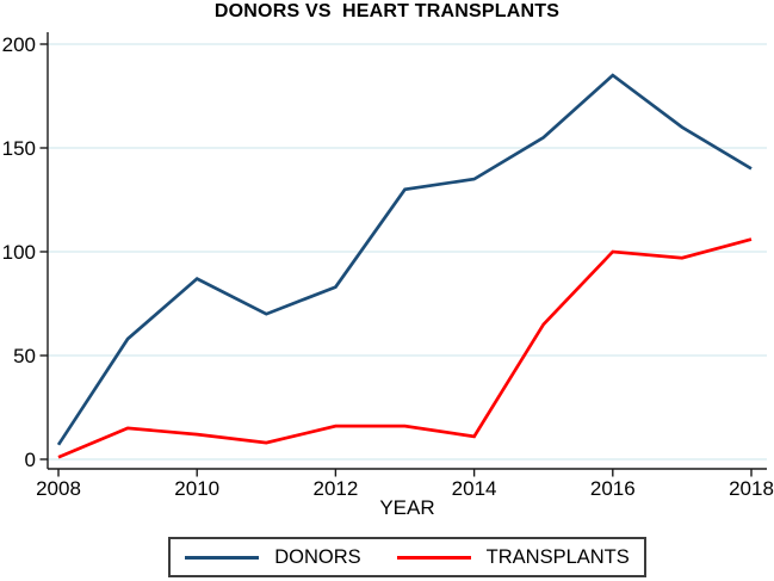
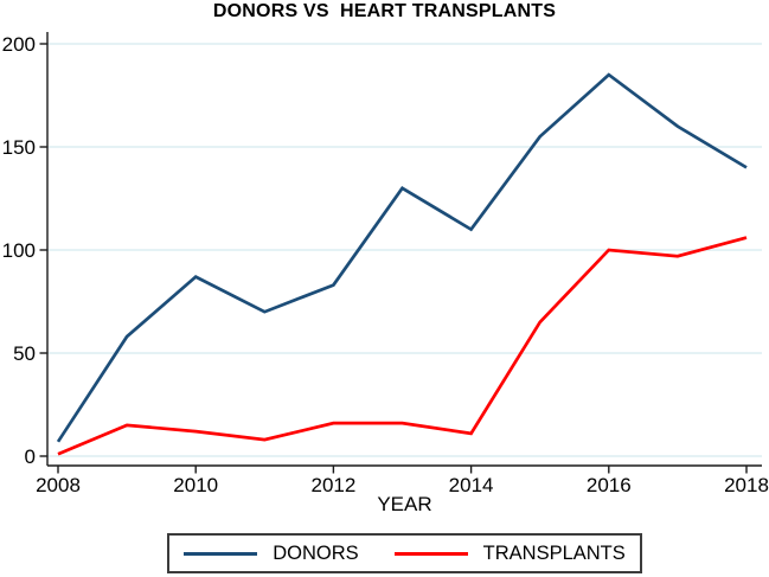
DONORS/2014: 135 -> 110
